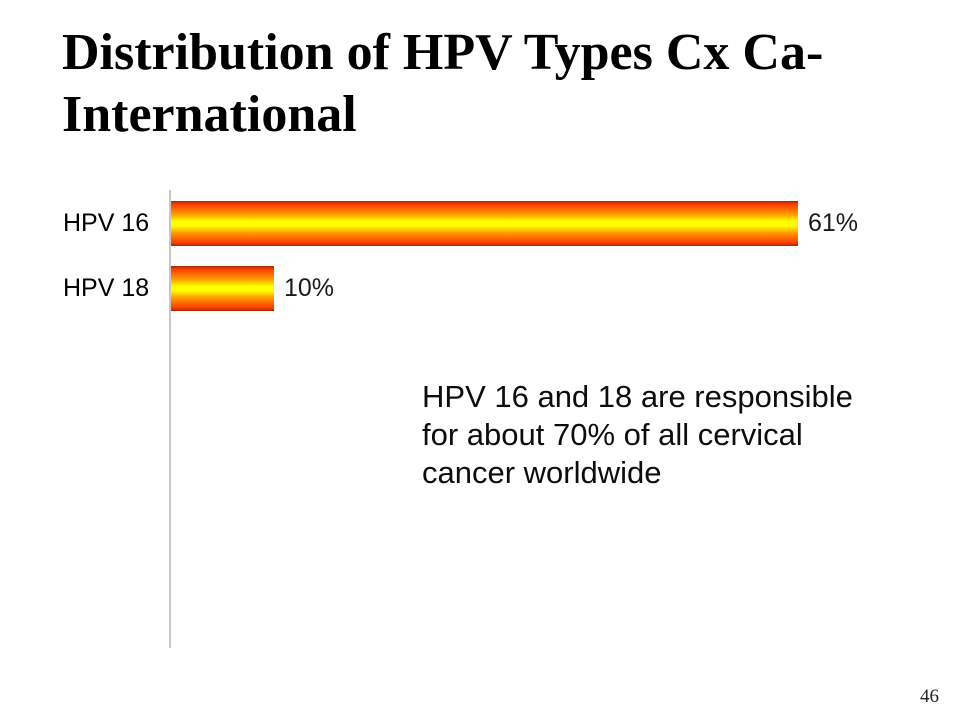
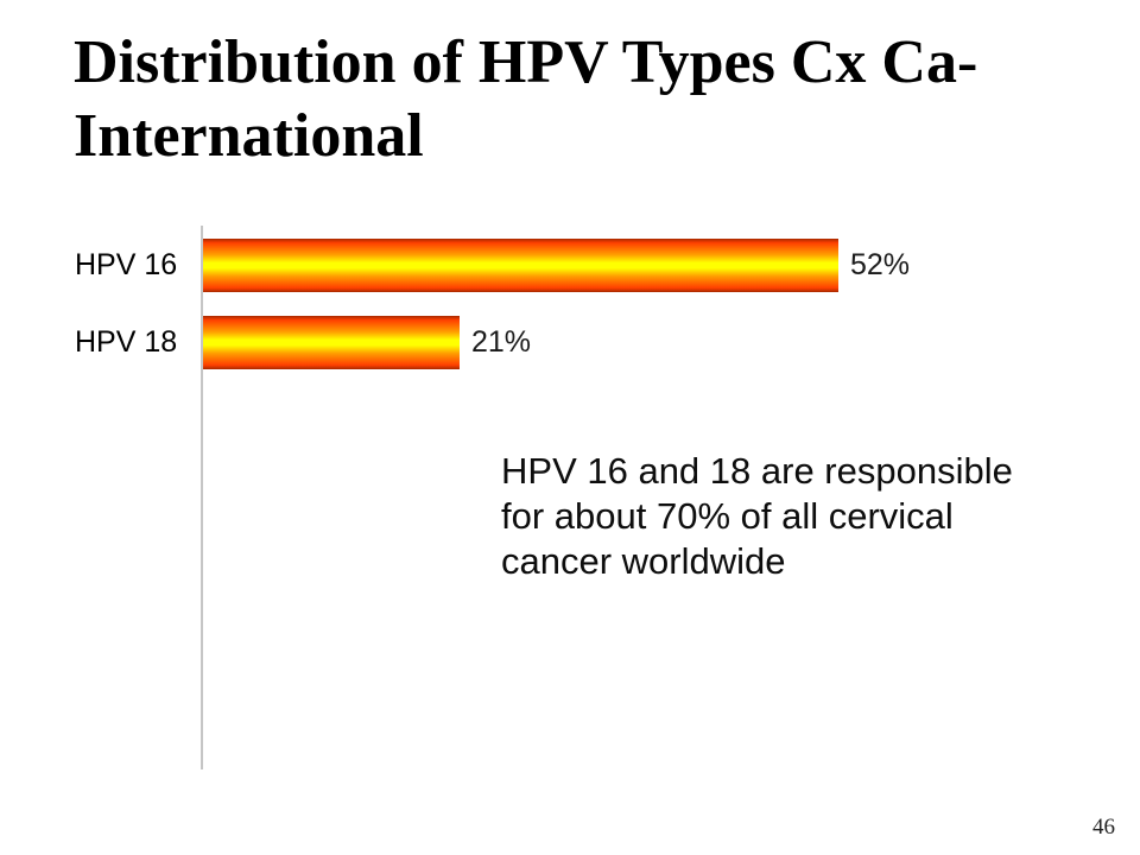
HPV 16: 61% -> 52%
HPV 18: 10% -> 21%
